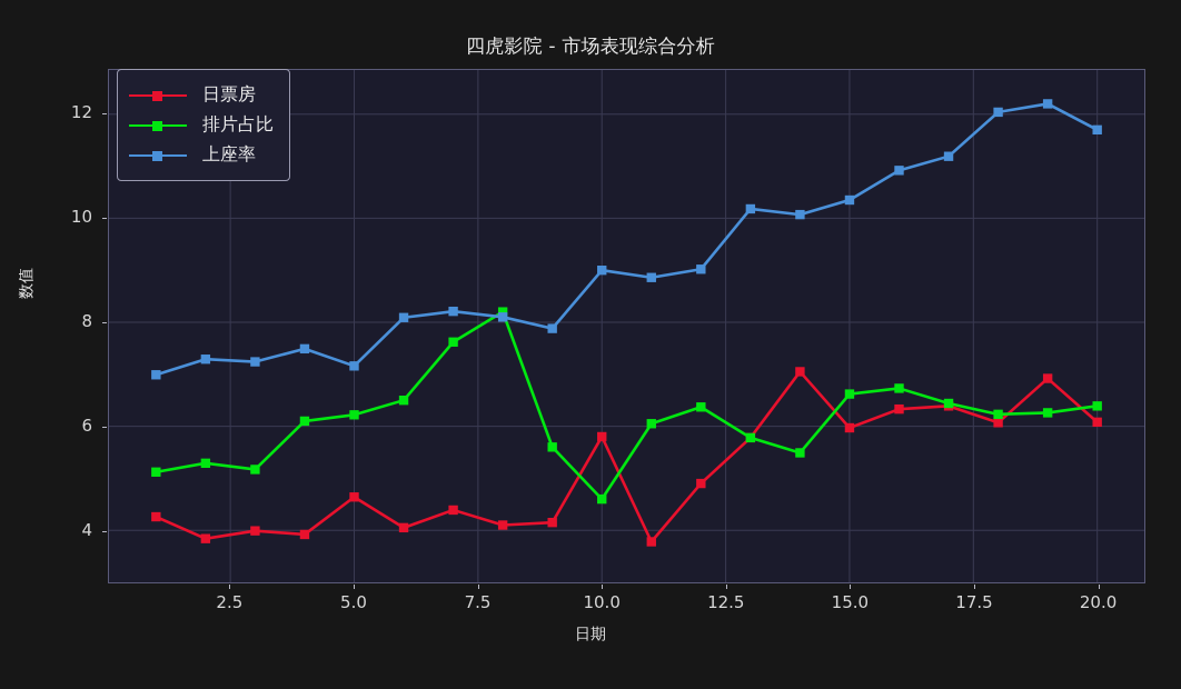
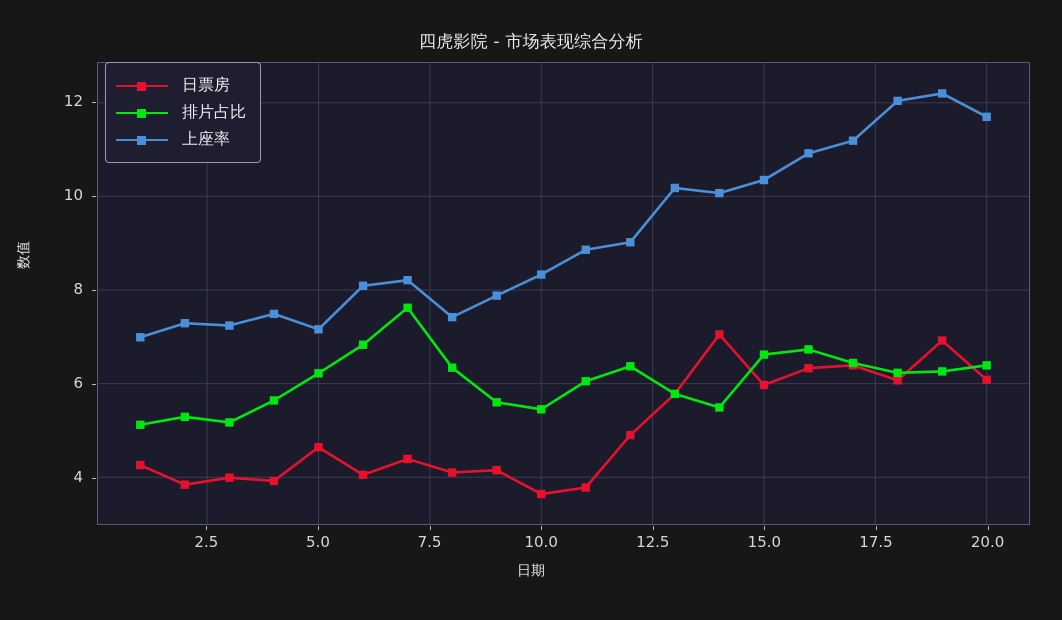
排片占比/4: 6.1 -> 5.6
排片占比/6: 6.5 -> 6.8
排片占比/8: 8.2 -> 6.3
上座率/8: 8.1 -> 7.4
日票房/10: 5.8 -> 3.6
排片占比/10: 4.6 -> 5.5
上座率/10: 9.0 -> 8.3
